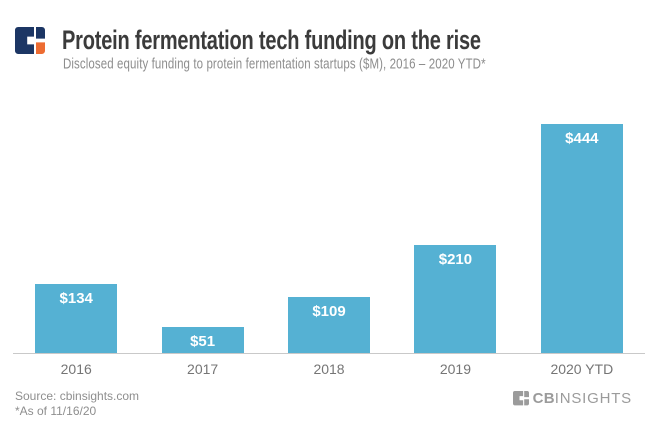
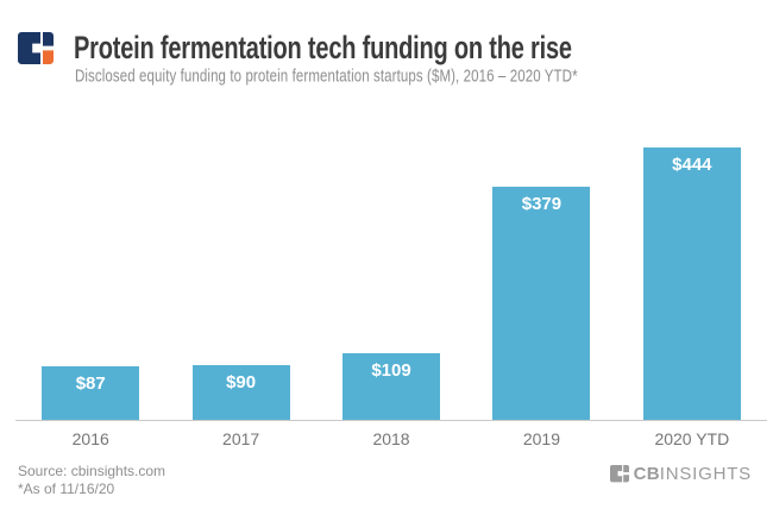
2016: $134 -> $87
2017: $51 -> $90
2019: $210 -> $379
